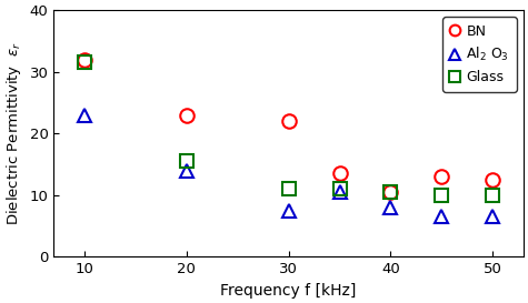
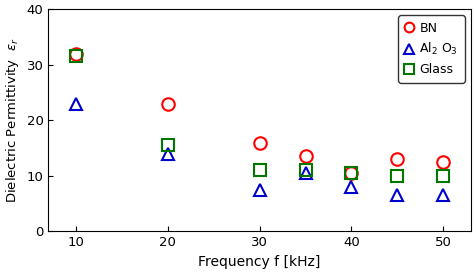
BN/30: 22.0 -> 16.0
